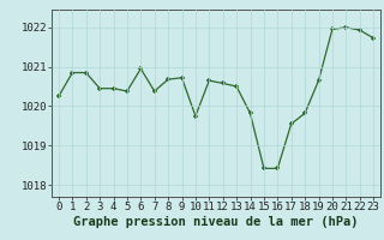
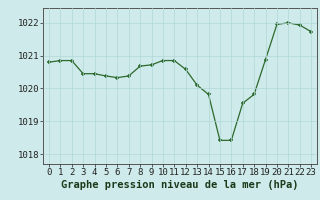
0: 1020.25 -> 1020.80
6: 1020.95 -> 1020.33
10: 1019.75 -> 1020.85
11: 1020.65 -> 1020.85
13: 1020.50 -> 1020.10
19: 1020.65 -> 1020.88
